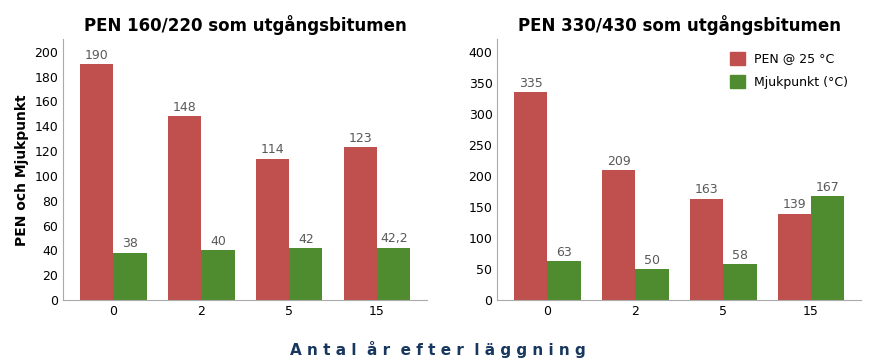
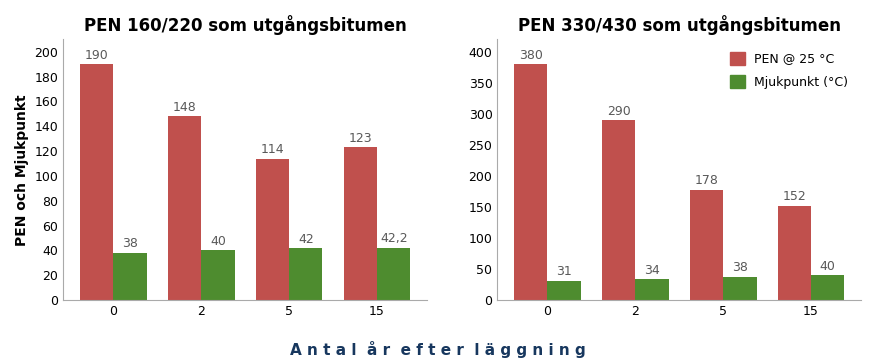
PEN 330/430 som utgångsbitumen/PEN @ 25 °C/0: 335 -> 380
PEN 330/430 som utgångsbitumen/Mjukpunkt (°C)/0: 63 -> 31
PEN 330/430 som utgångsbitumen/PEN @ 25 °C/2: 209 -> 290
PEN 330/430 som utgångsbitumen/Mjukpunkt (°C)/2: 50 -> 34
PEN 330/430 som utgångsbitumen/PEN @ 25 °C/5: 163 -> 178
PEN 330/430 som utgångsbitumen/Mjukpunkt (°C)/5: 58 -> 38
PEN 330/430 som utgångsbitumen/PEN @ 25 °C/15: 139 -> 152
PEN 330/430 som utgångsbitumen/Mjukpunkt (°C)/15: 167 -> 40
